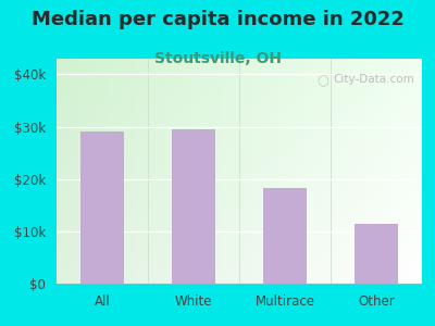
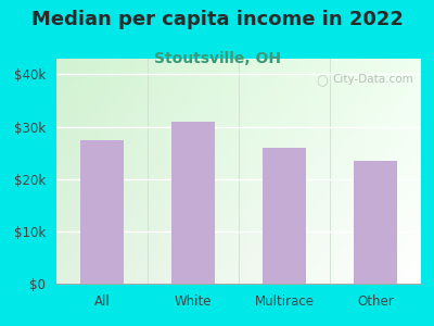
All: $29.0k -> $27.5k
White: $29.5k -> $31.0k
Multirace: $18.2k -> $26.0k
Other: $11.5k -> $23.5k
